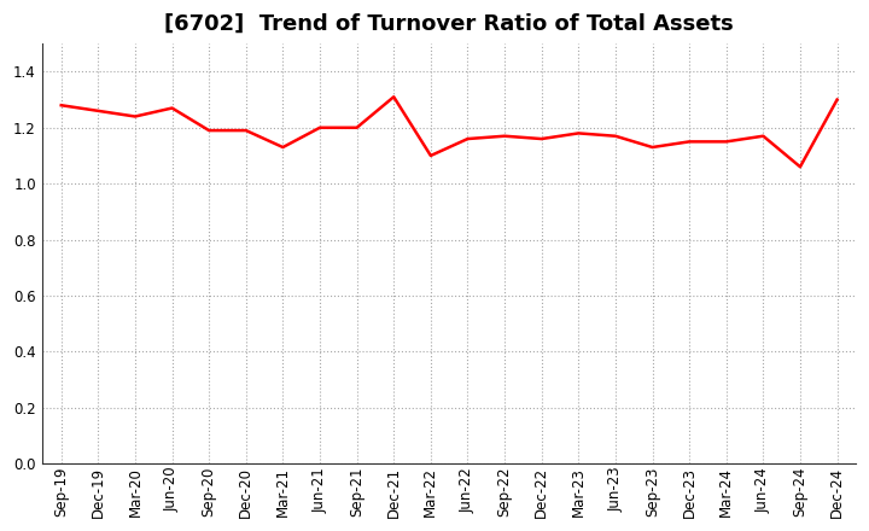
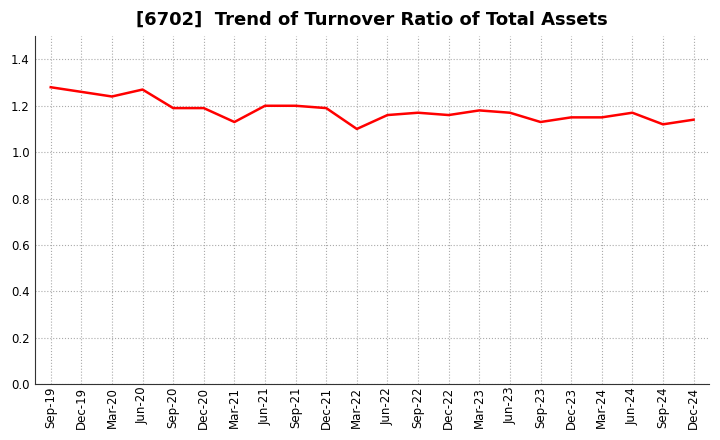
Dec-21: 1.31 -> 1.19
Sep-24: 1.06 -> 1.12
Dec-24: 1.30 -> 1.14
